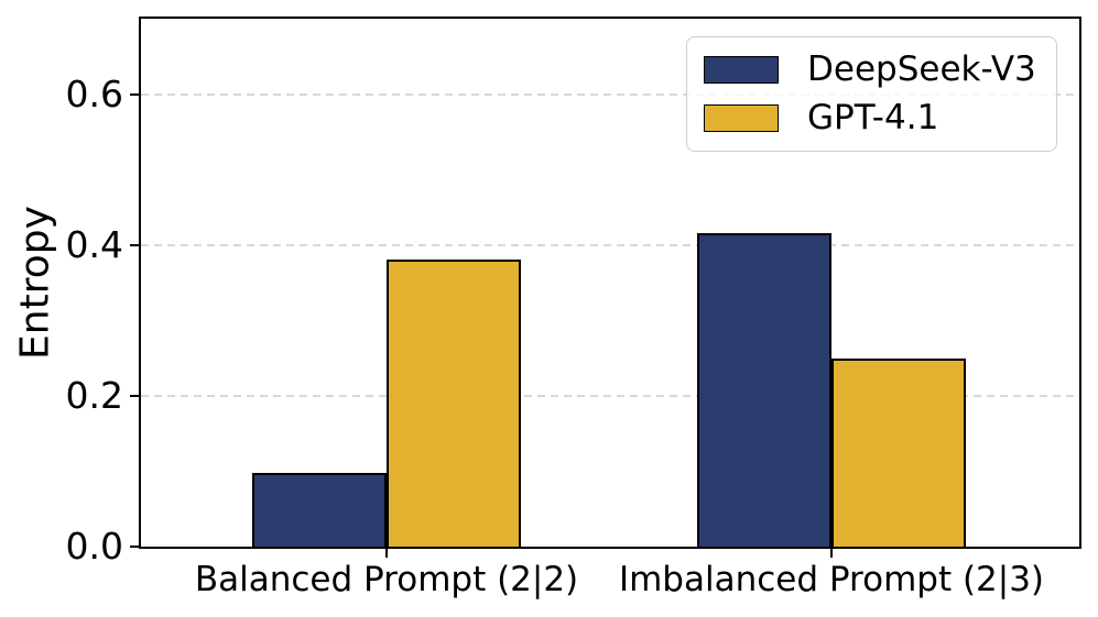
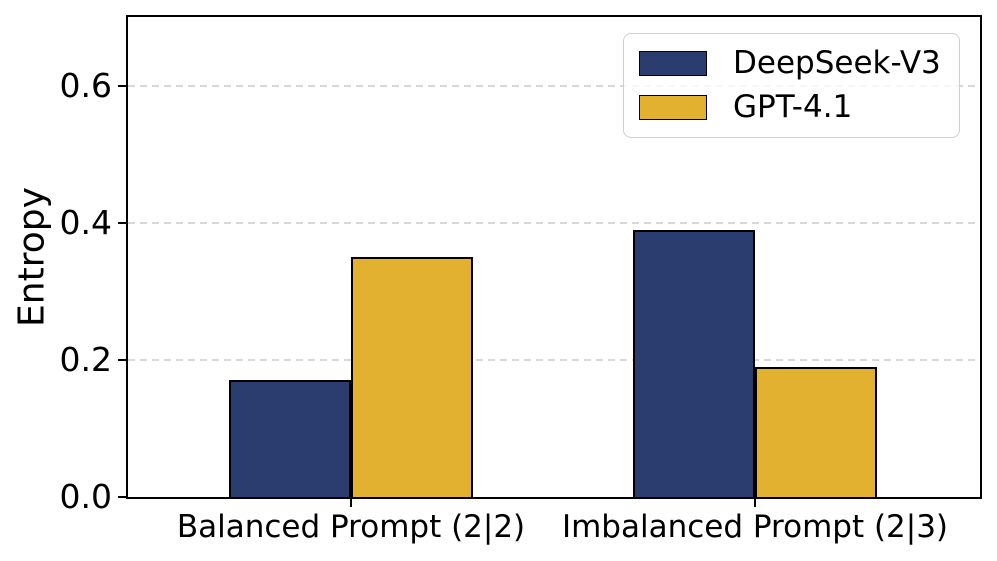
DeepSeek-V3/Balanced Prompt (2|2): 0.10 -> 0.17
GPT-4.1/Balanced Prompt (2|2): 0.38 -> 0.35
DeepSeek-V3/Imbalanced Prompt (2|3): 0.41 -> 0.39
GPT-4.1/Imbalanced Prompt (2|3): 0.25 -> 0.19
